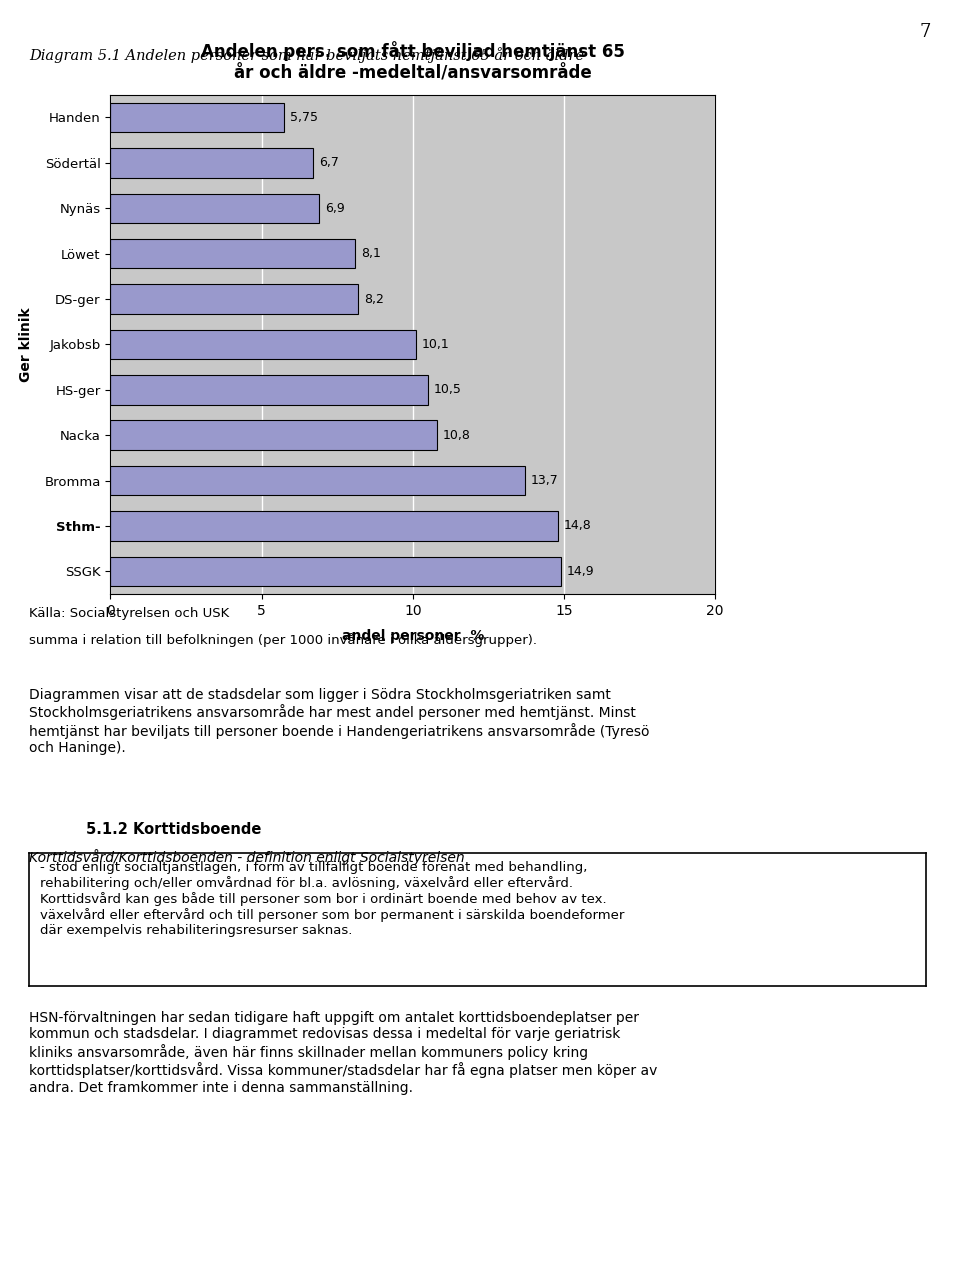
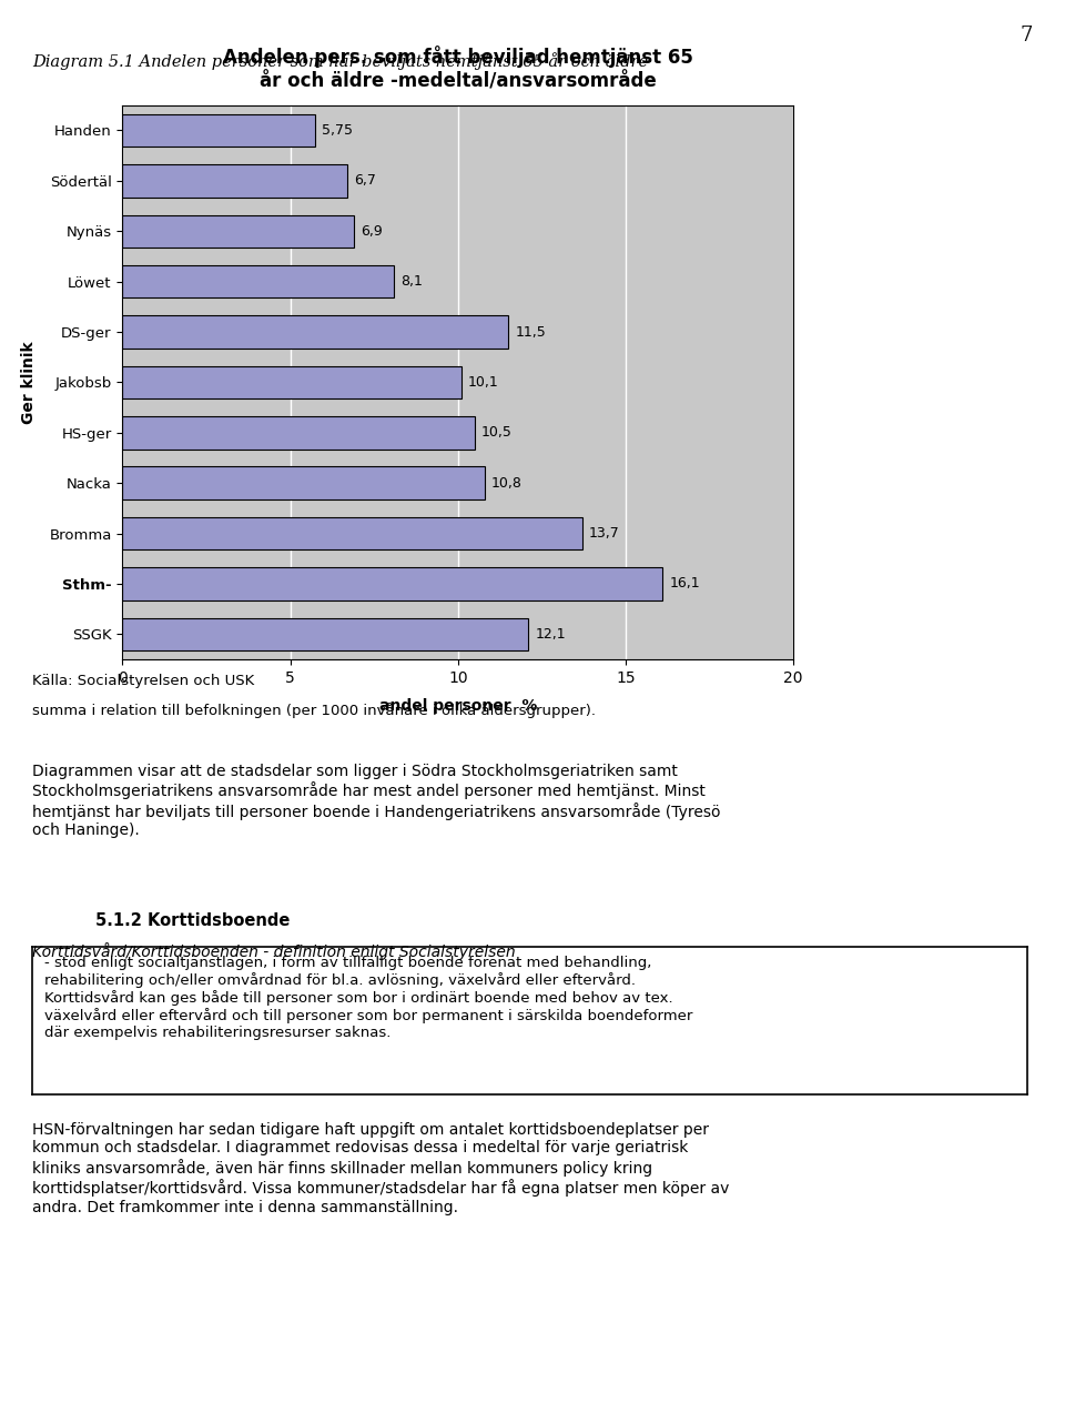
DS-ger: 8,2 -> 11,5
Sthm-: 14,8 -> 16,1
SSGK: 14,9 -> 12,1
